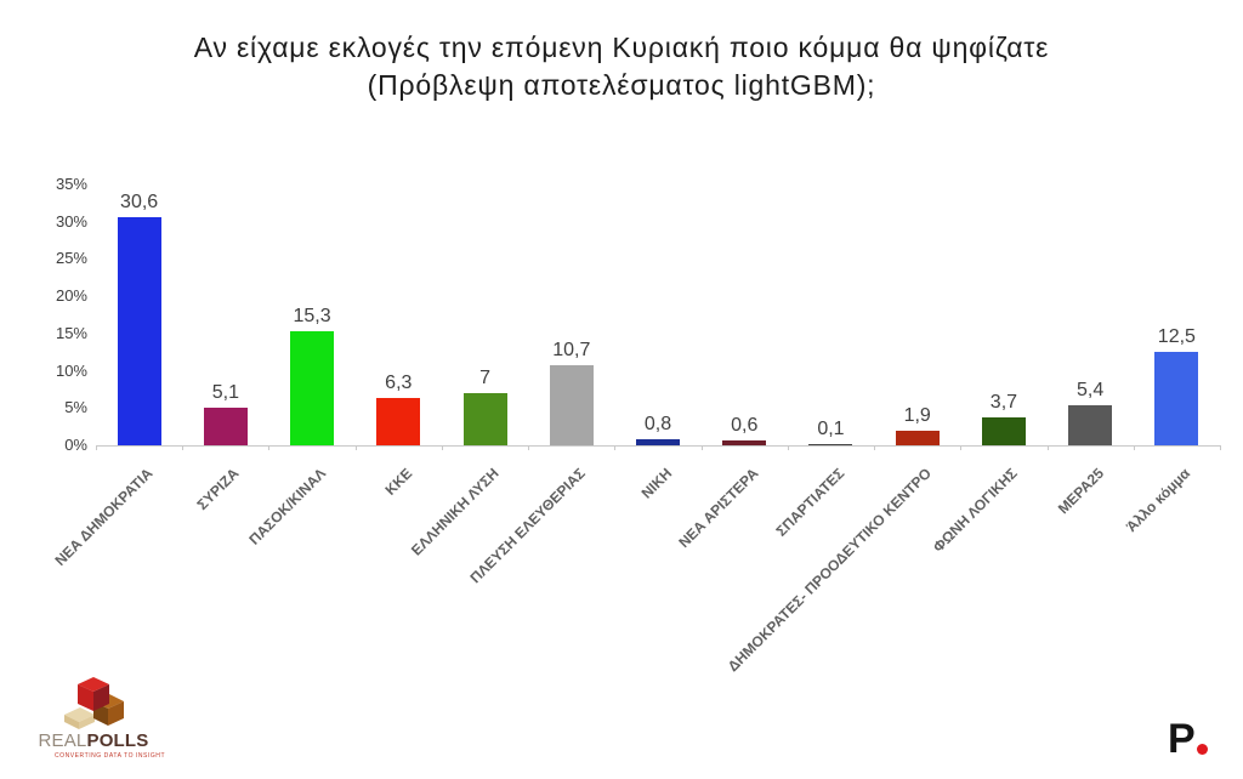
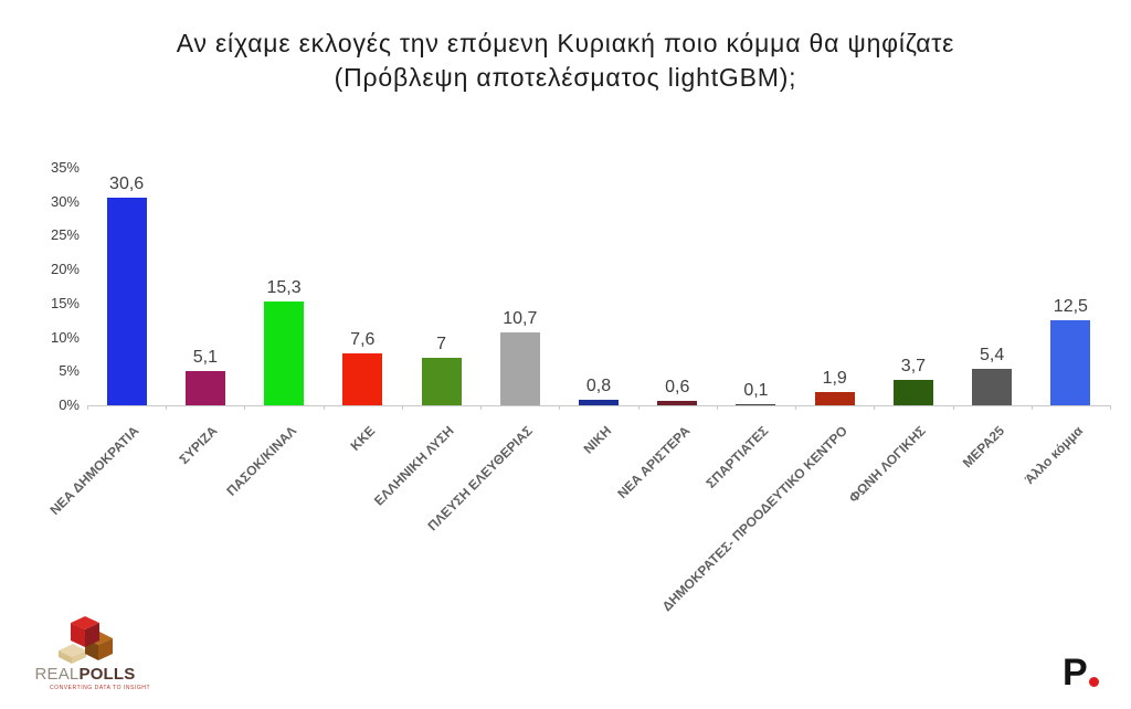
ΚΚΕ: 6,3 -> 7,6
